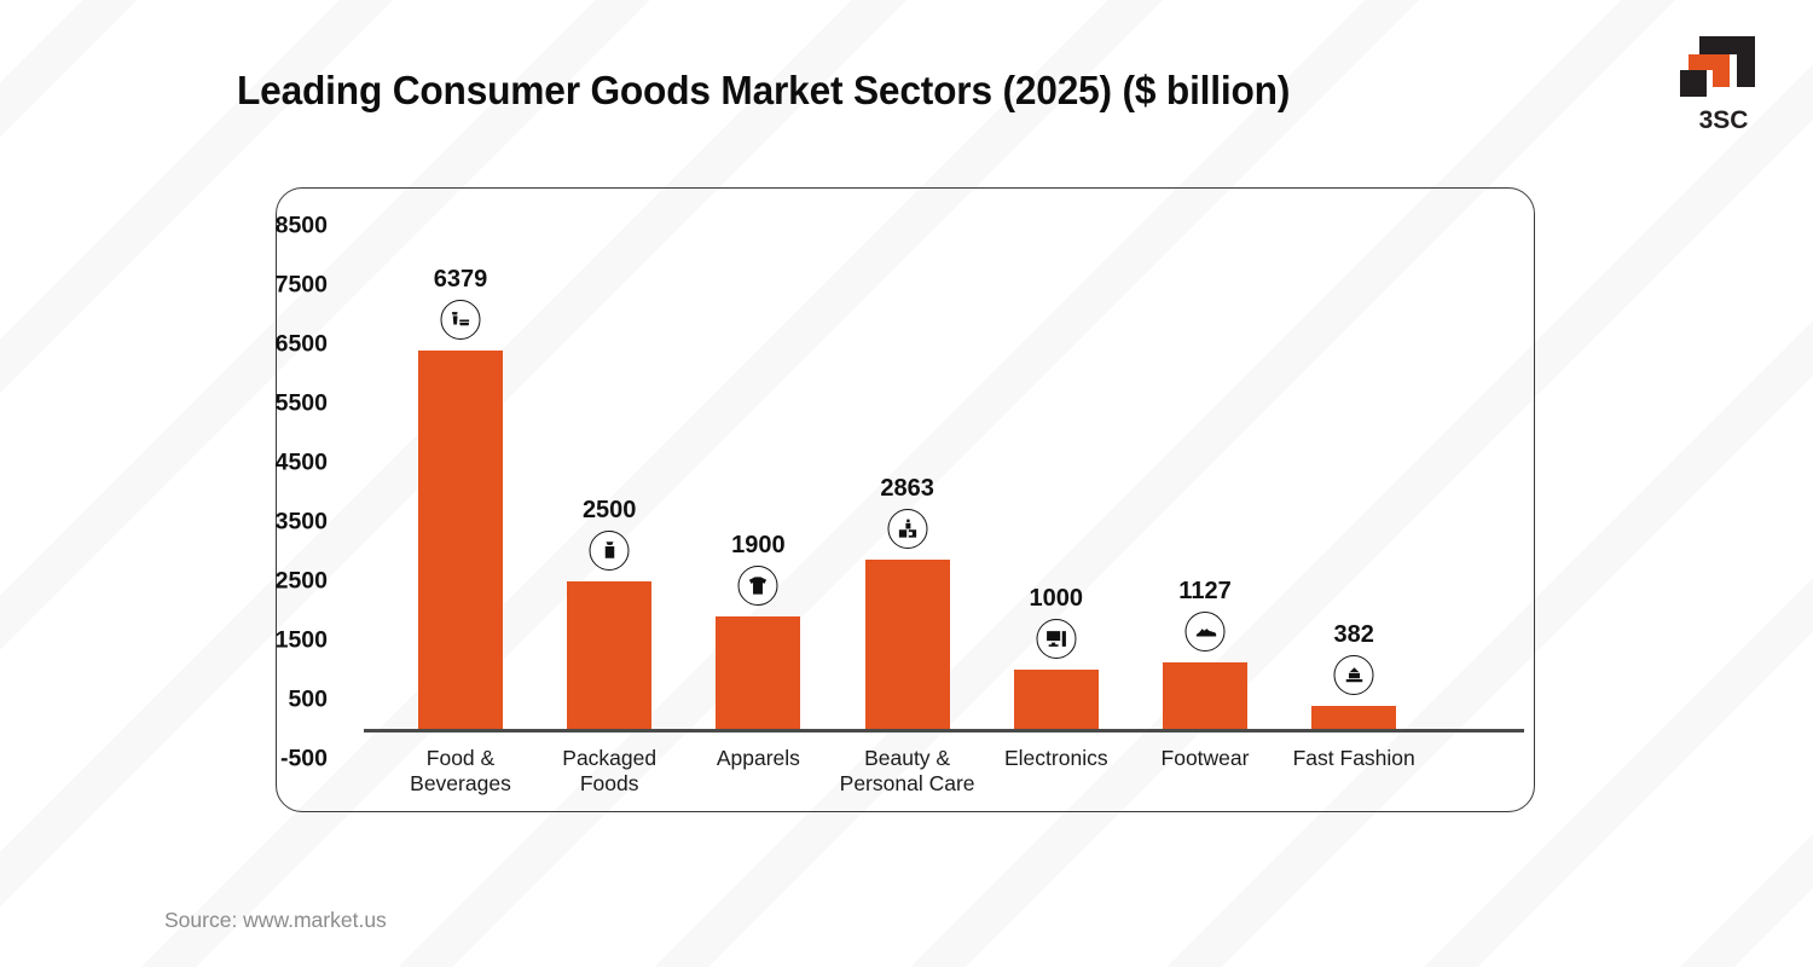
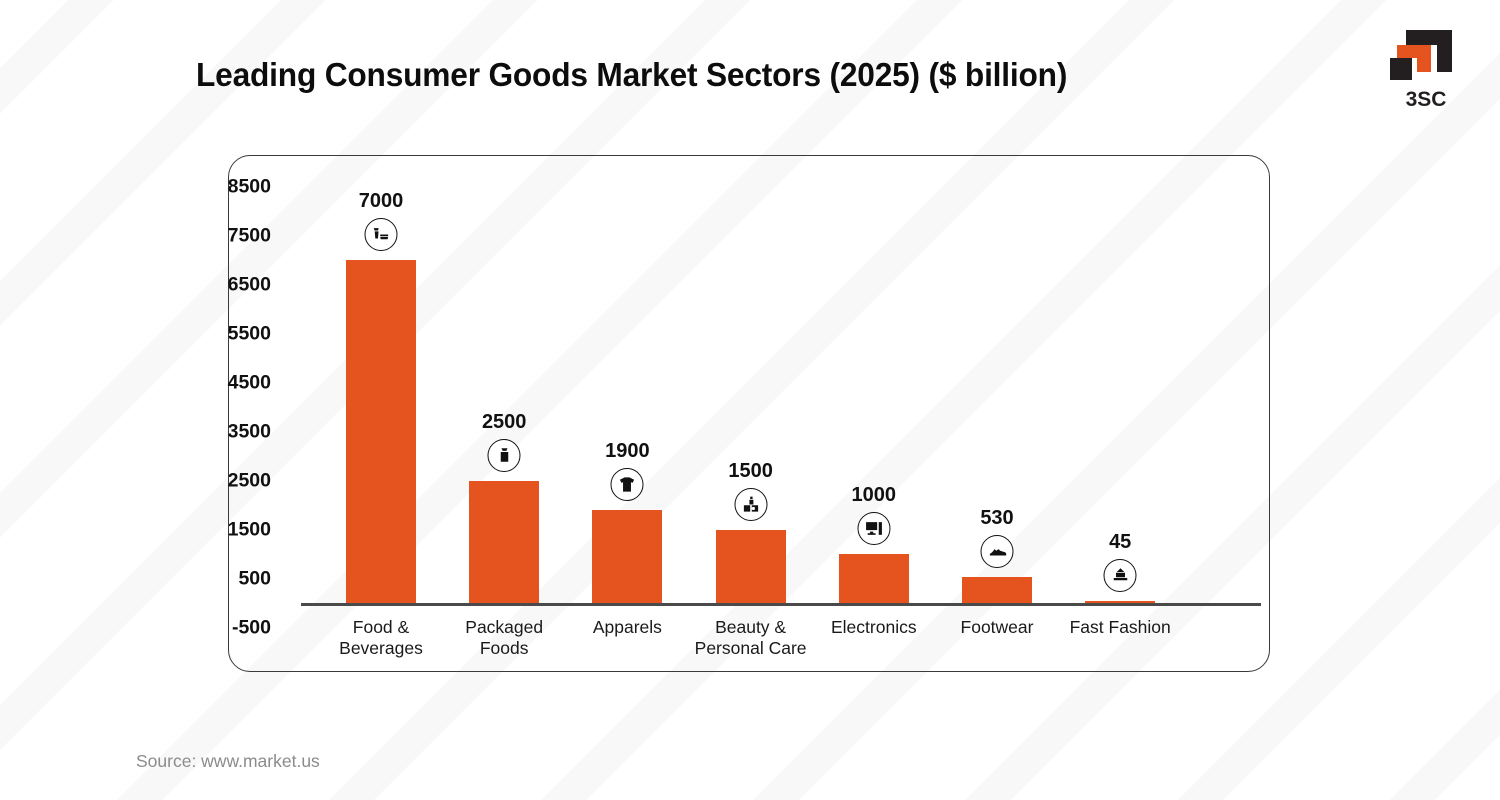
Food & Beverages: 6379 -> 7000
Beauty & Personal Care: 2863 -> 1500
Footwear: 1127 -> 530
Fast Fashion: 382 -> 45
